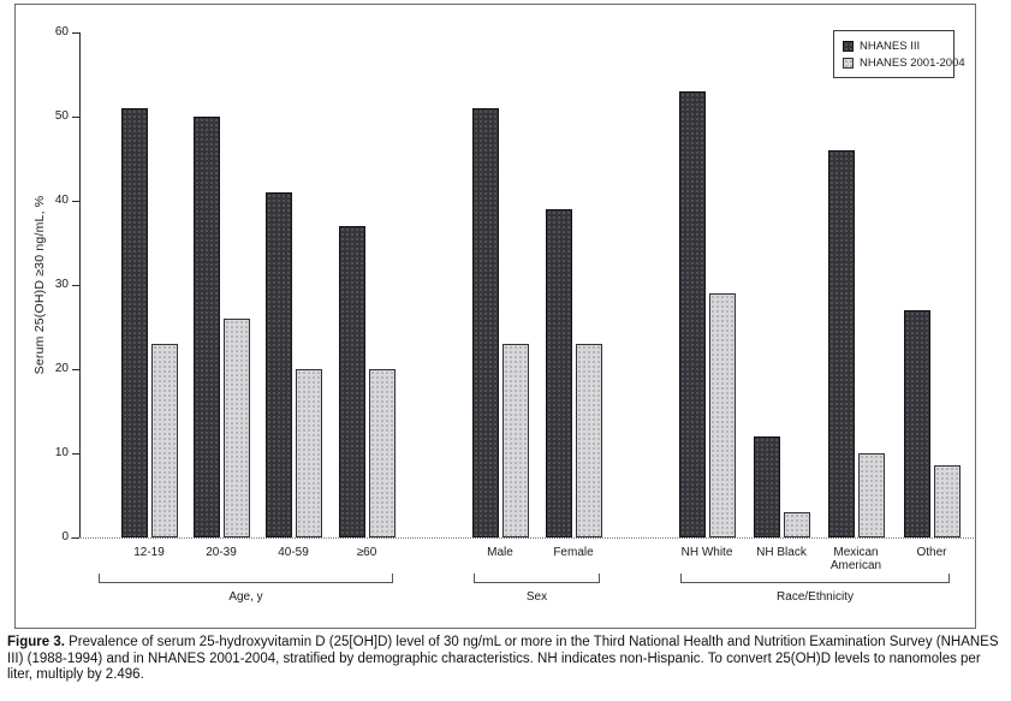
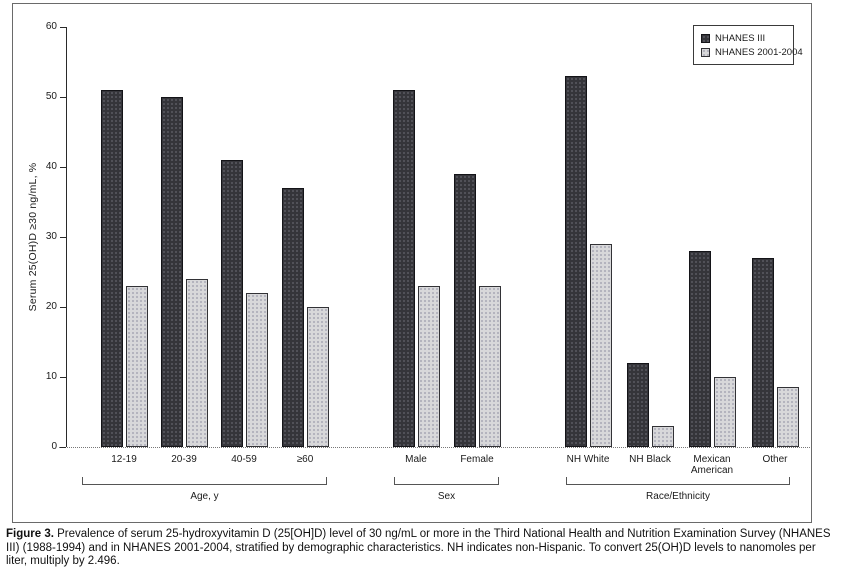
NHANES 2001-2004/20-39: 26 -> 24
NHANES 2001-2004/40-59: 20 -> 22
NHANES III/Mexican American: 46 -> 28
